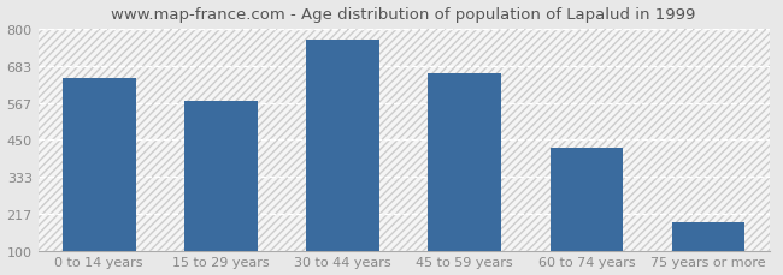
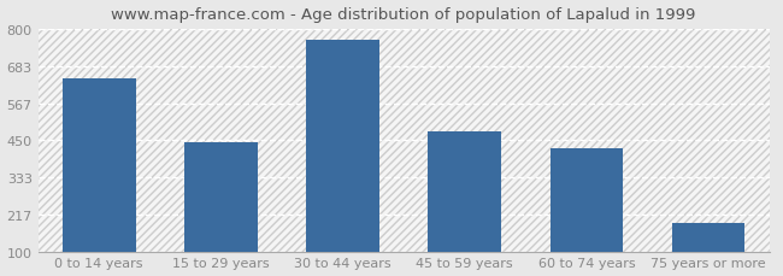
15 to 29 years: 575 -> 445
45 to 59 years: 660 -> 480
